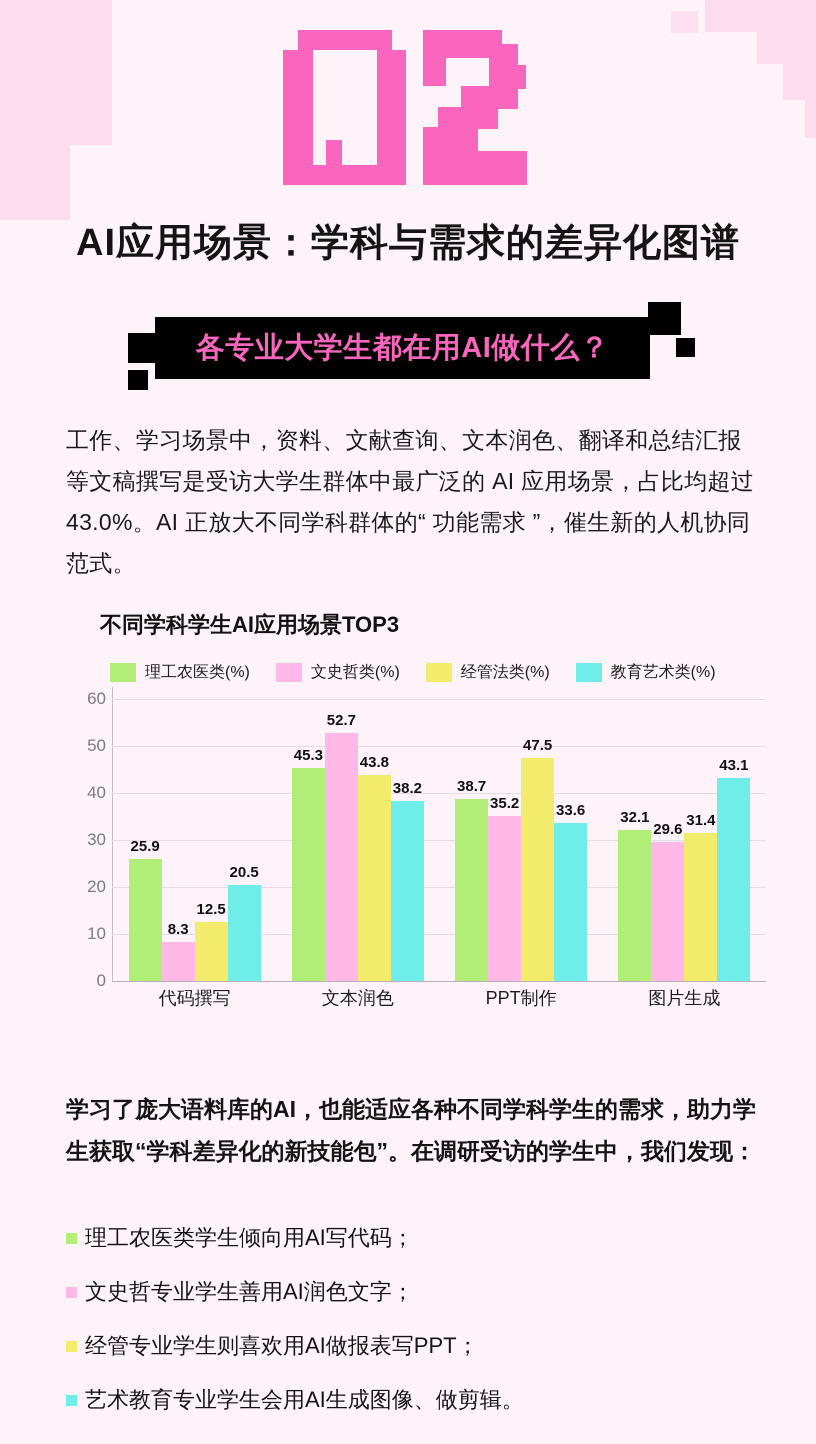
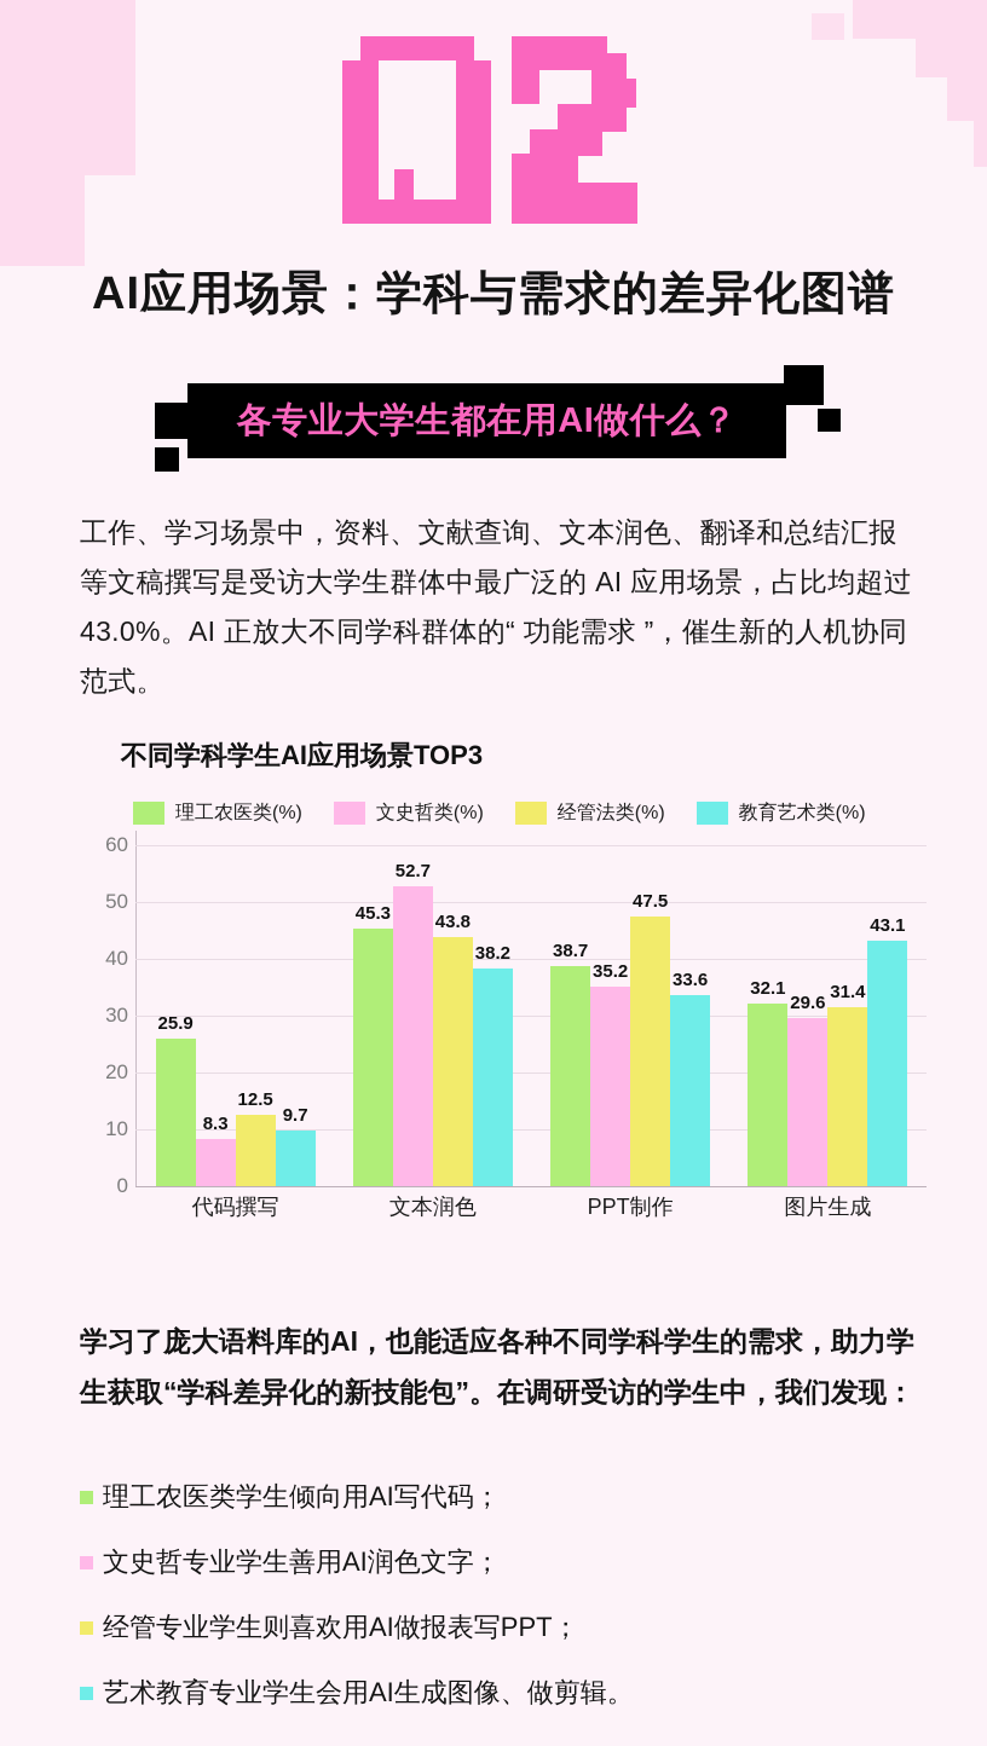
教育艺术类(%)/代码撰写: 20.5 -> 9.7
